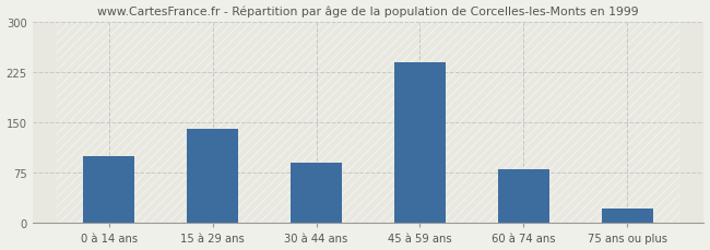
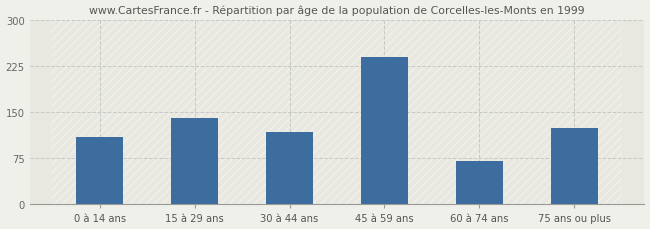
0 à 14 ans: 100 -> 110
30 à 44 ans: 90 -> 118
60 à 74 ans: 80 -> 70
75 ans ou plus: 22 -> 124
